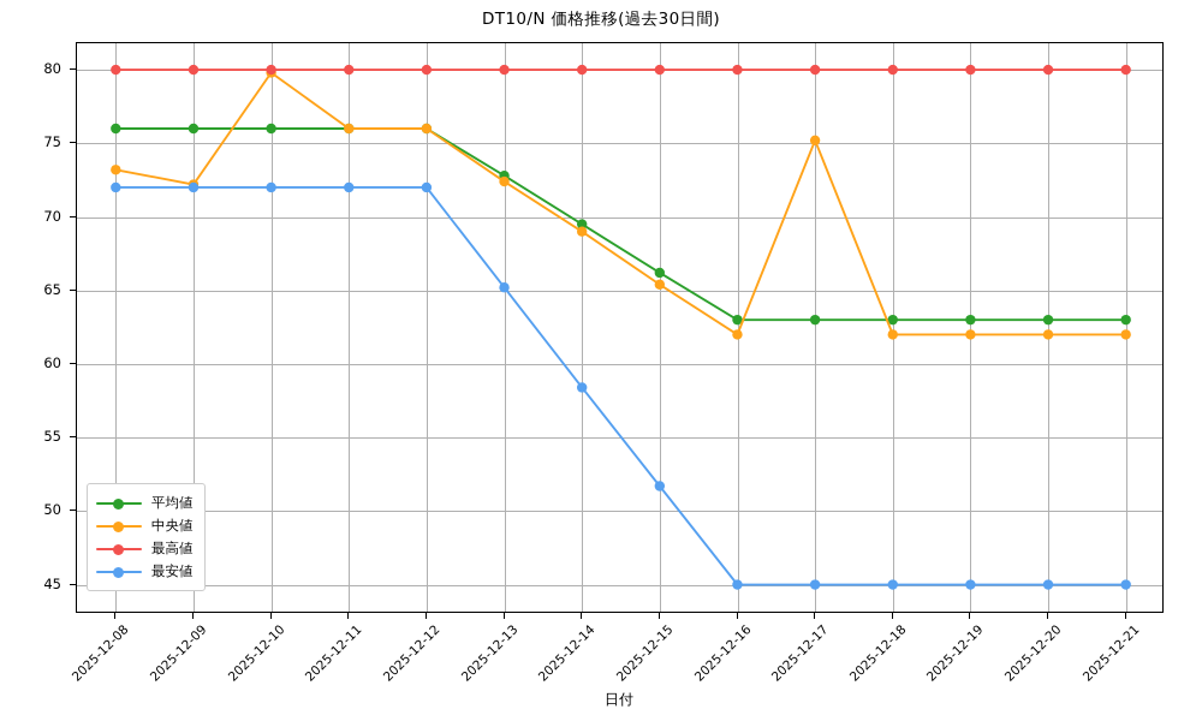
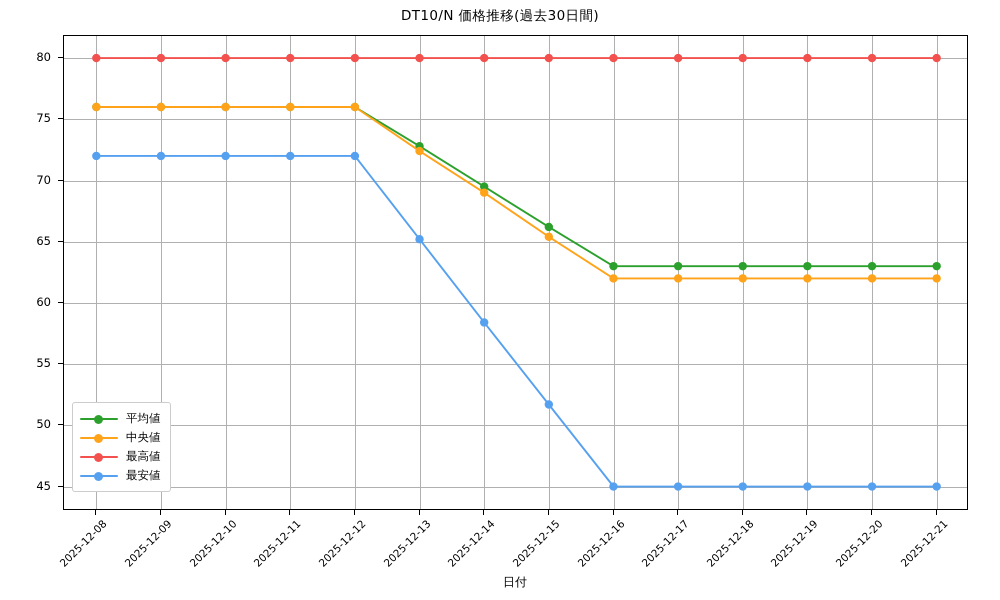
中央値/2025-12-08: 73.2 -> 76.0
中央値/2025-12-09: 72.2 -> 76.0
中央値/2025-12-10: 79.8 -> 76.0
中央値/2025-12-17: 75.2 -> 62.0
